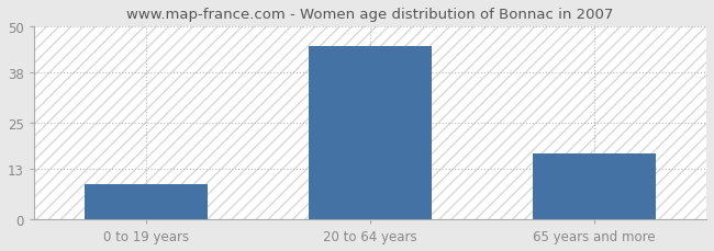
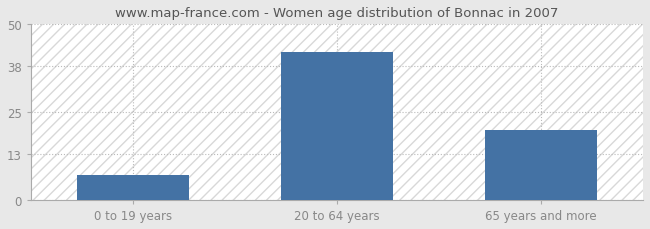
0 to 19 years: 9 -> 7
20 to 64 years: 45 -> 42
65 years and more: 17 -> 20
